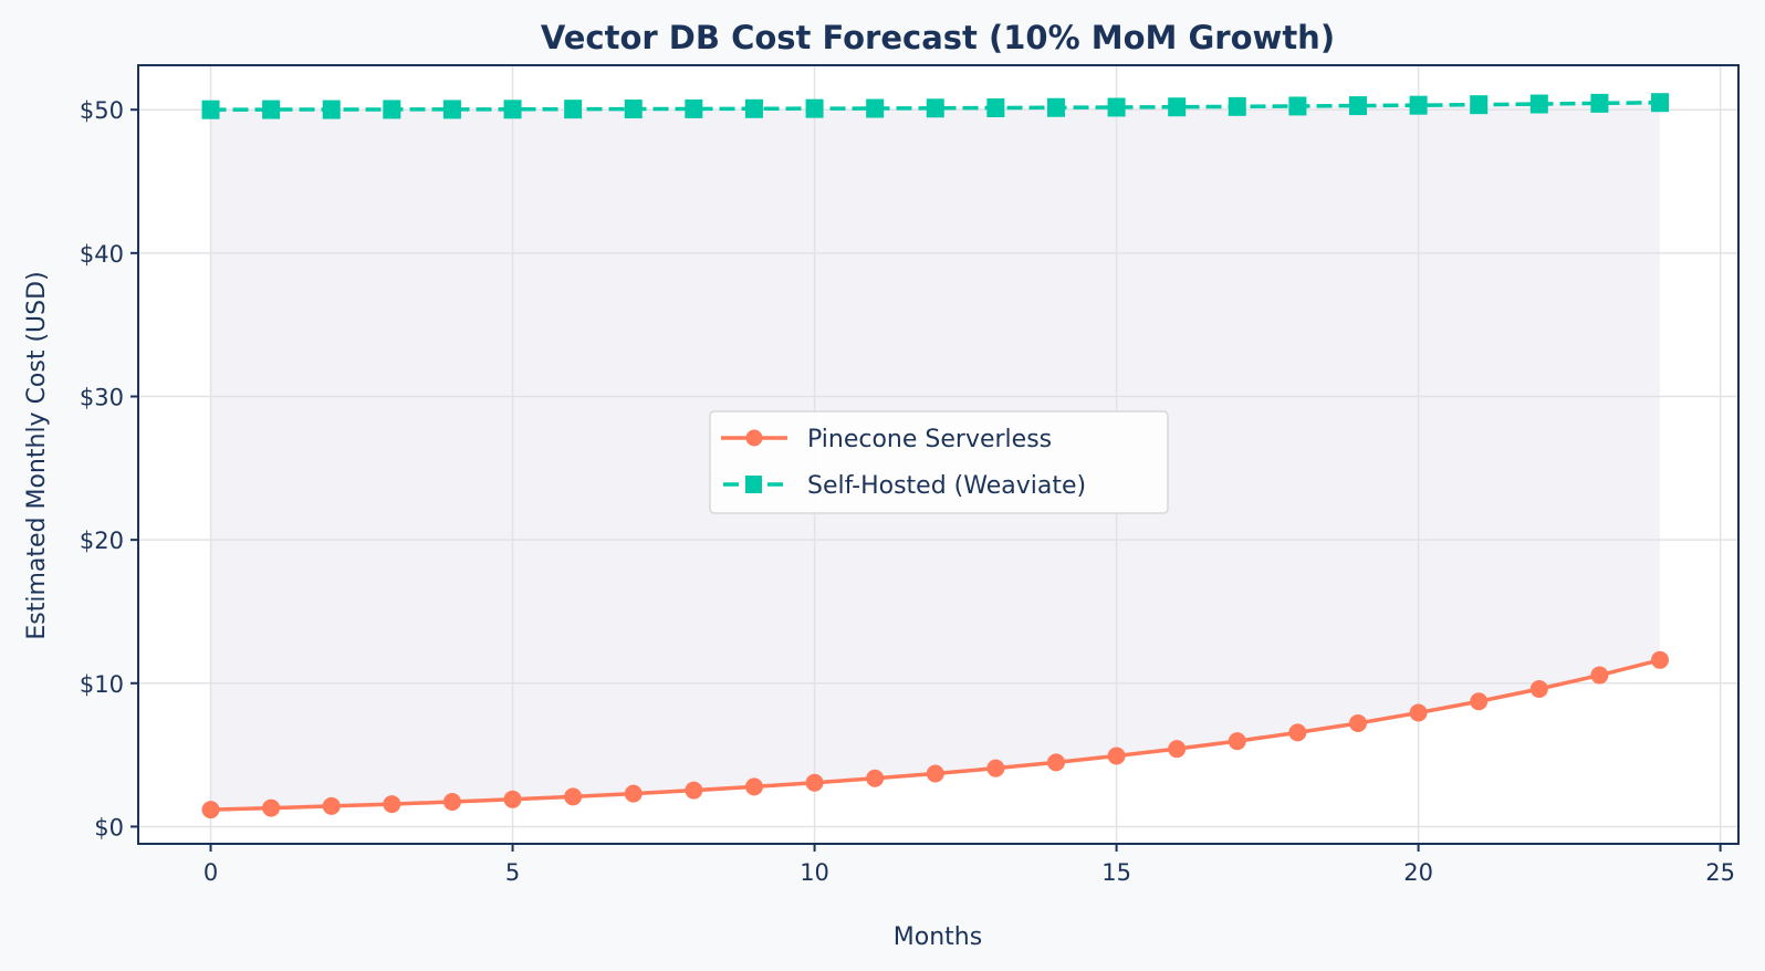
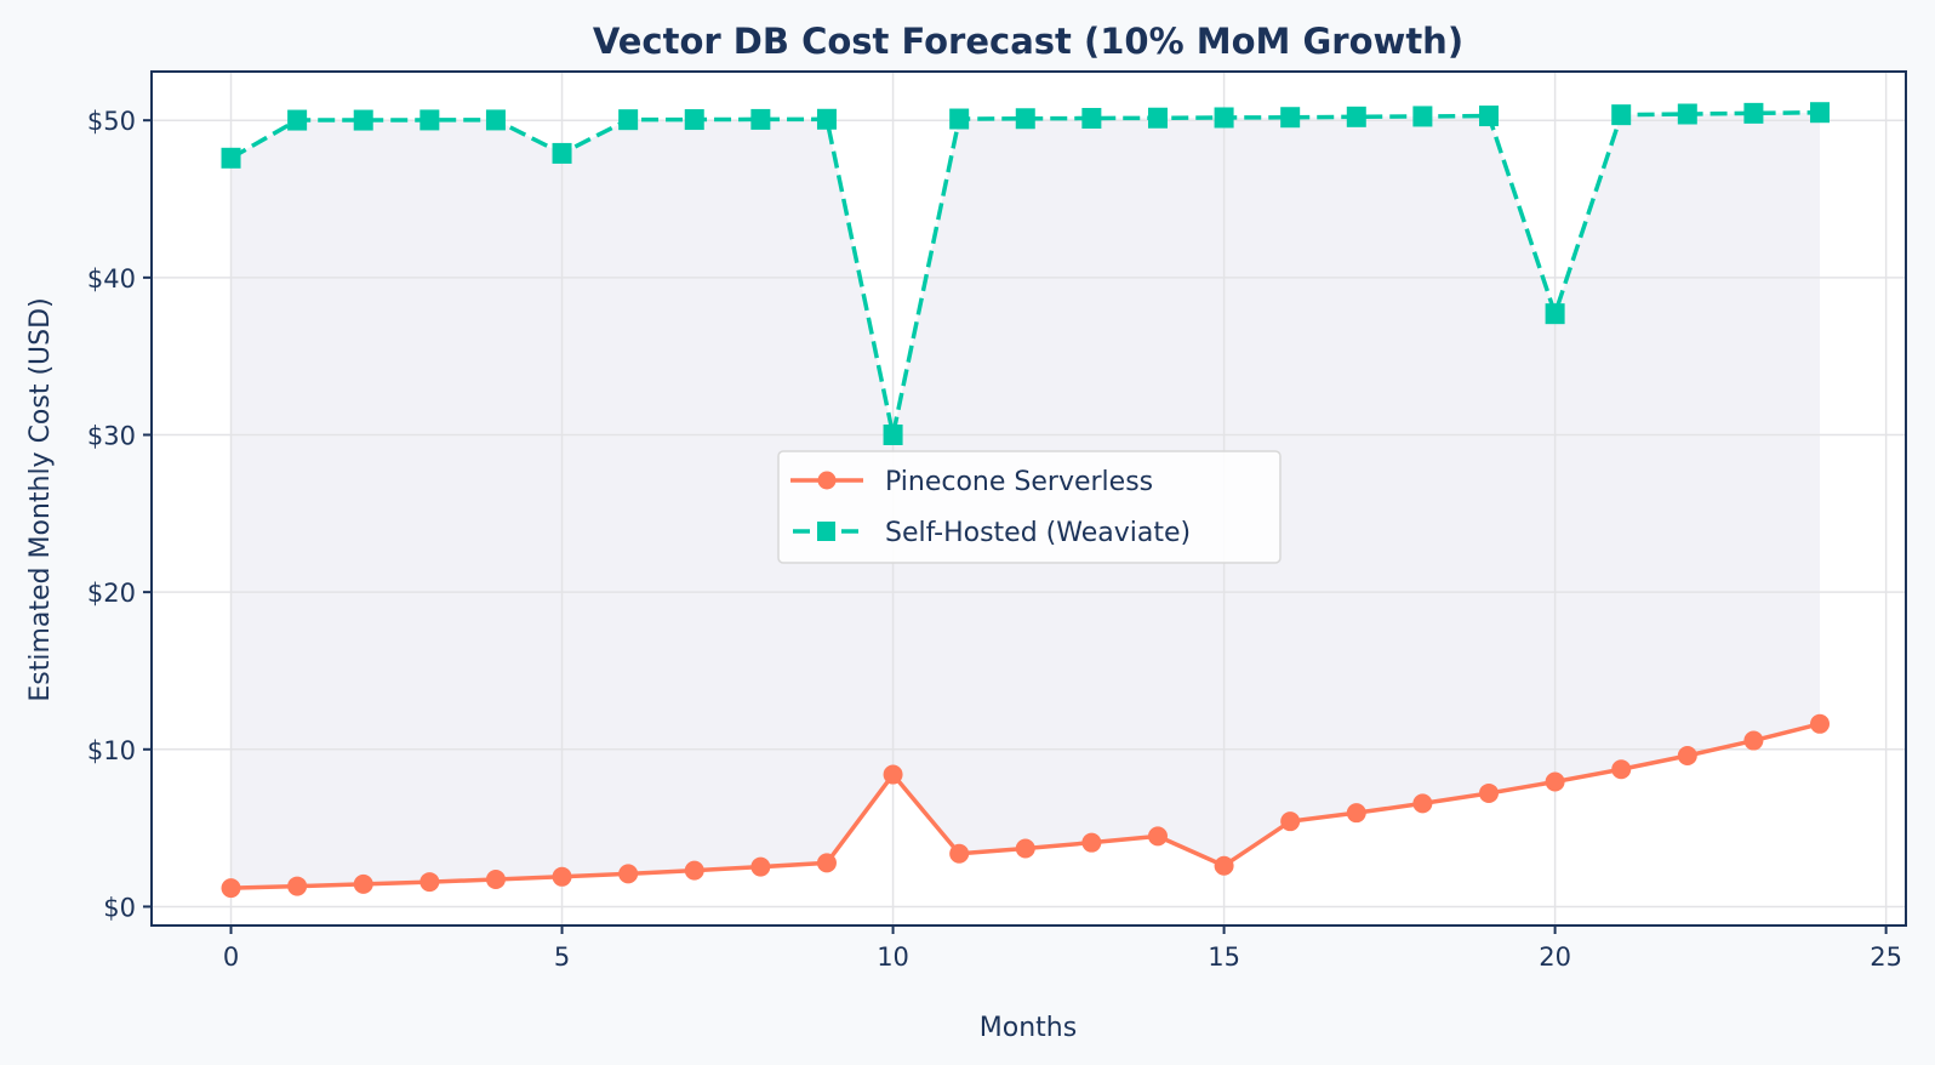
Self-Hosted (Weaviate)/0: $50.0 -> $47.6
Self-Hosted (Weaviate)/5: $50.0 -> $47.9
Pinecone Serverless/10: $3.1 -> $8.4
Self-Hosted (Weaviate)/10: $50.1 -> $30.0
Pinecone Serverless/15: $4.9 -> $2.6
Self-Hosted (Weaviate)/20: $50.3 -> $37.7
